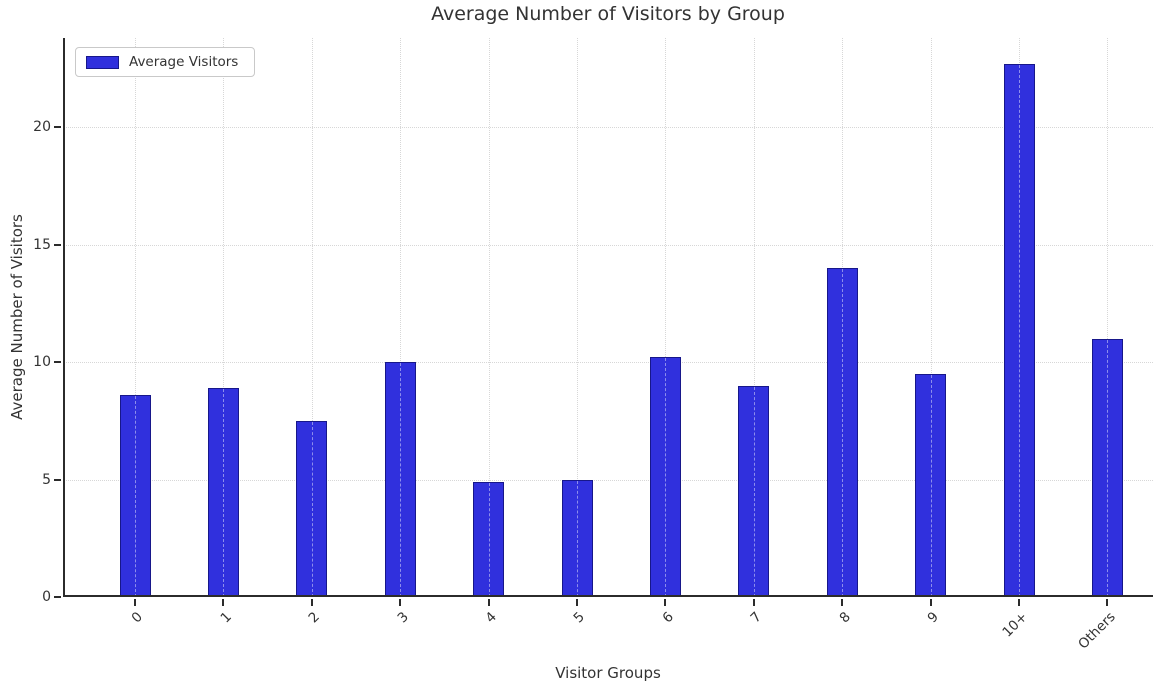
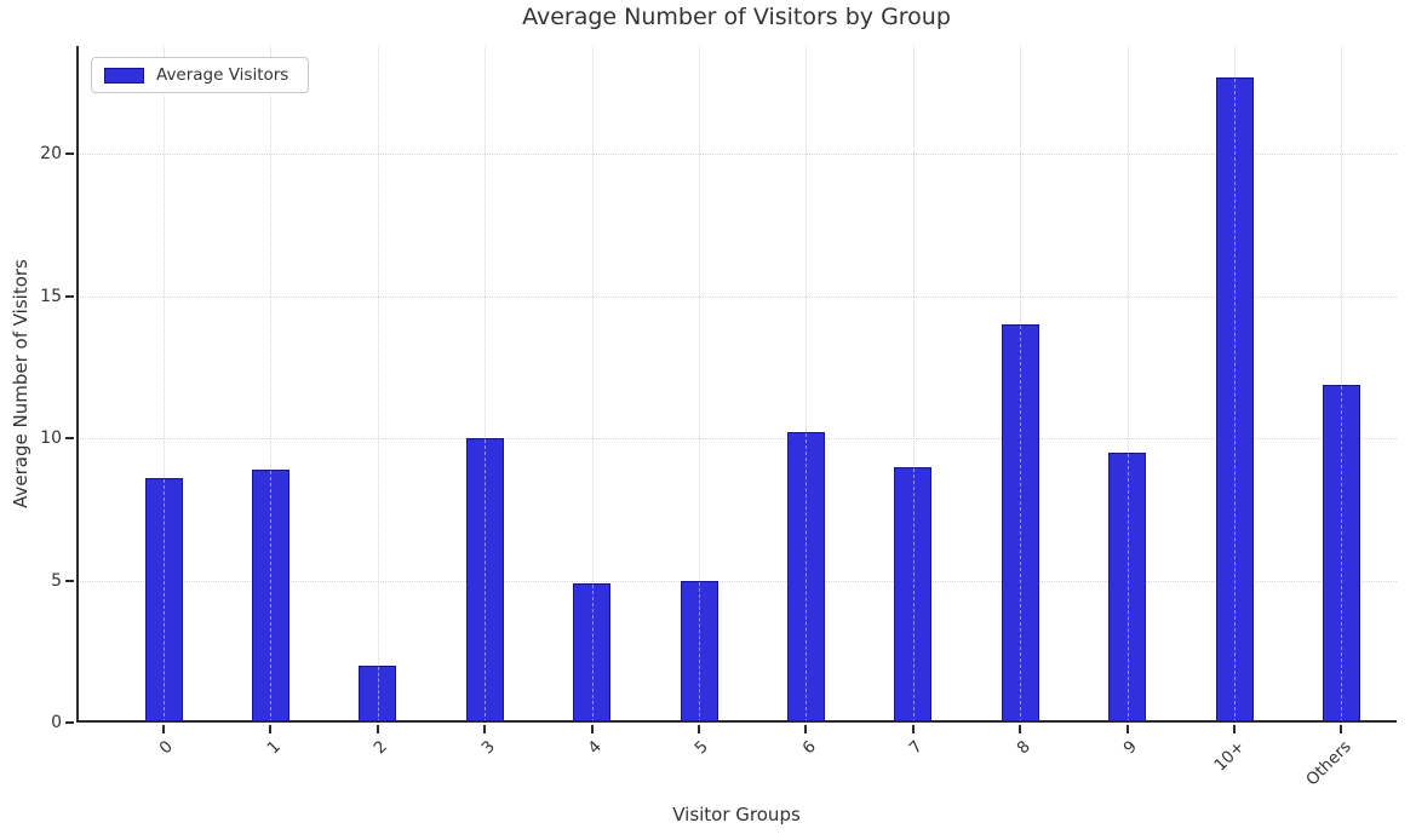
2: 7.5 -> 2.0
Others: 11.0 -> 11.9
